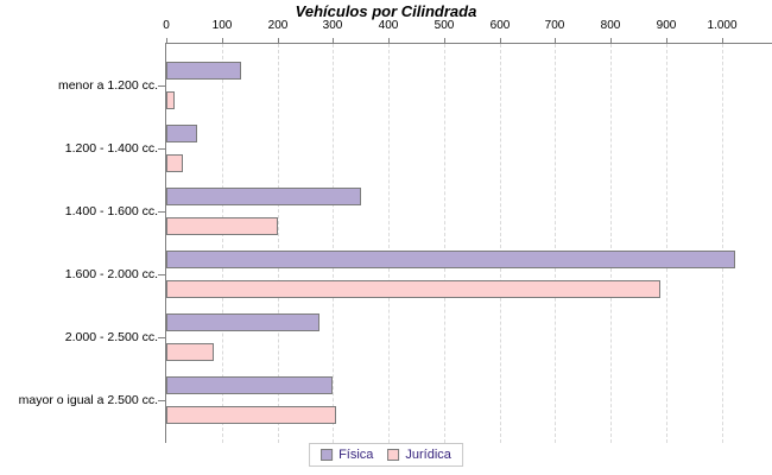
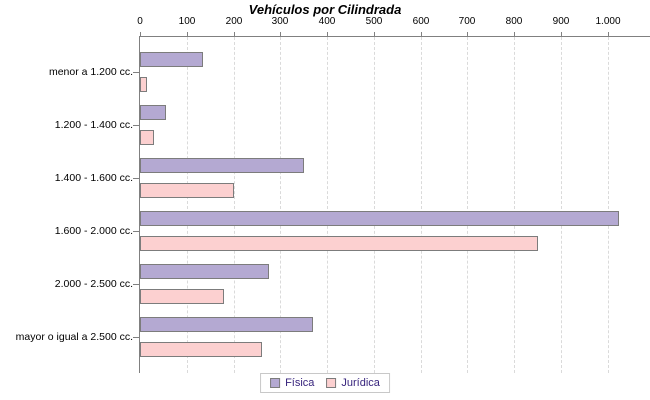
Jurídica/1.600 - 2.000 cc.: 890 -> 850
Jurídica/2.000 - 2.500 cc.: 80 -> 180
Física/mayor o igual a 2.500 cc.: 300 -> 370
Jurídica/mayor o igual a 2.500 cc.: 300 -> 260
